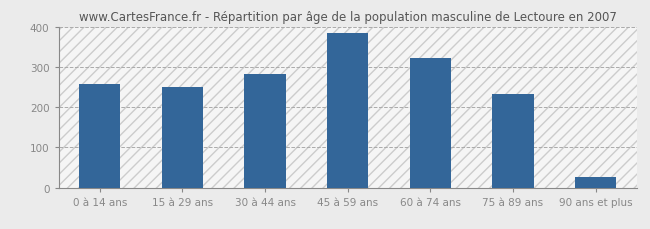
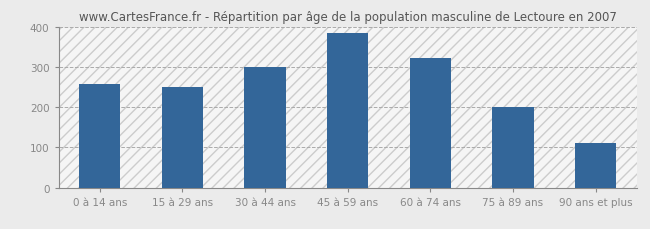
30 à 44 ans: 281 -> 300
75 à 89 ans: 233 -> 200
90 ans et plus: 27 -> 110
